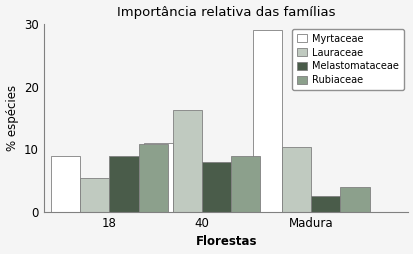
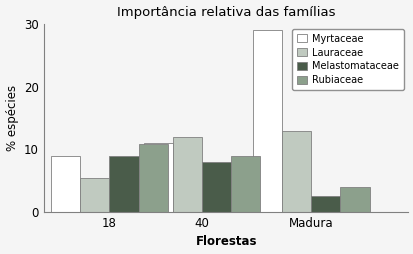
Lauraceae/40: 16.2 -> 12.0
Lauraceae/Madura: 10.4 -> 13.0
